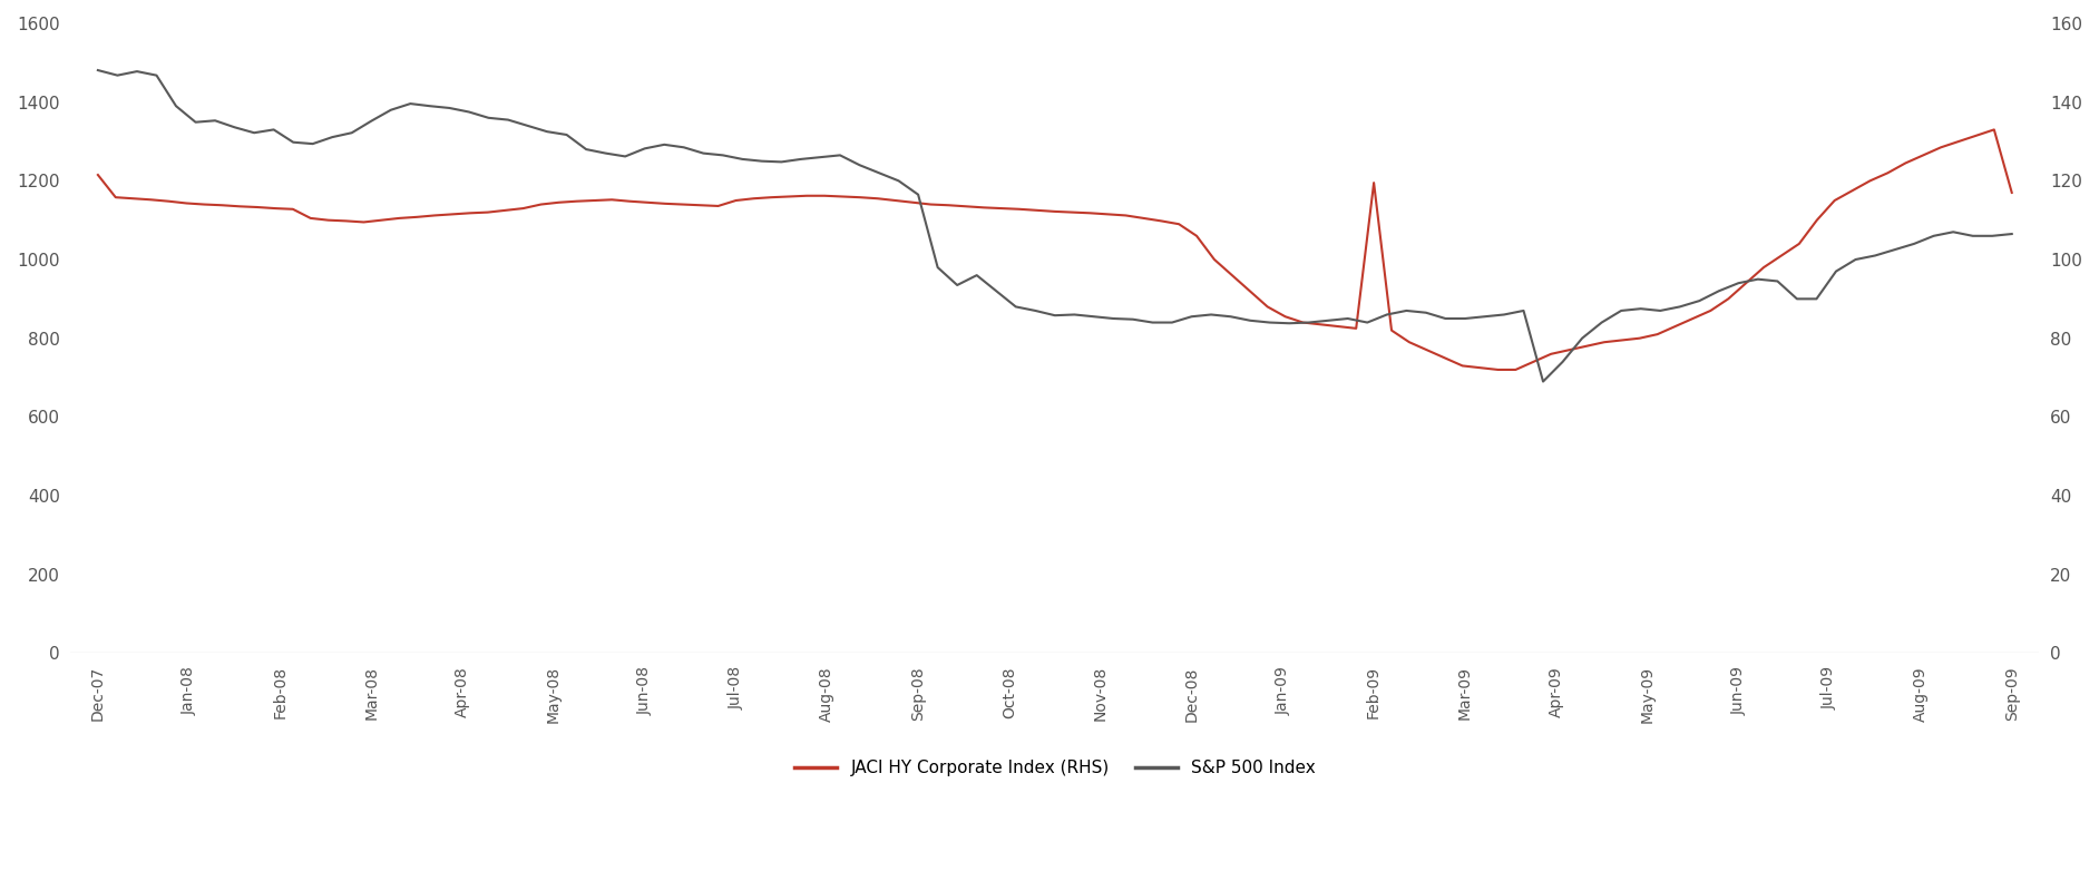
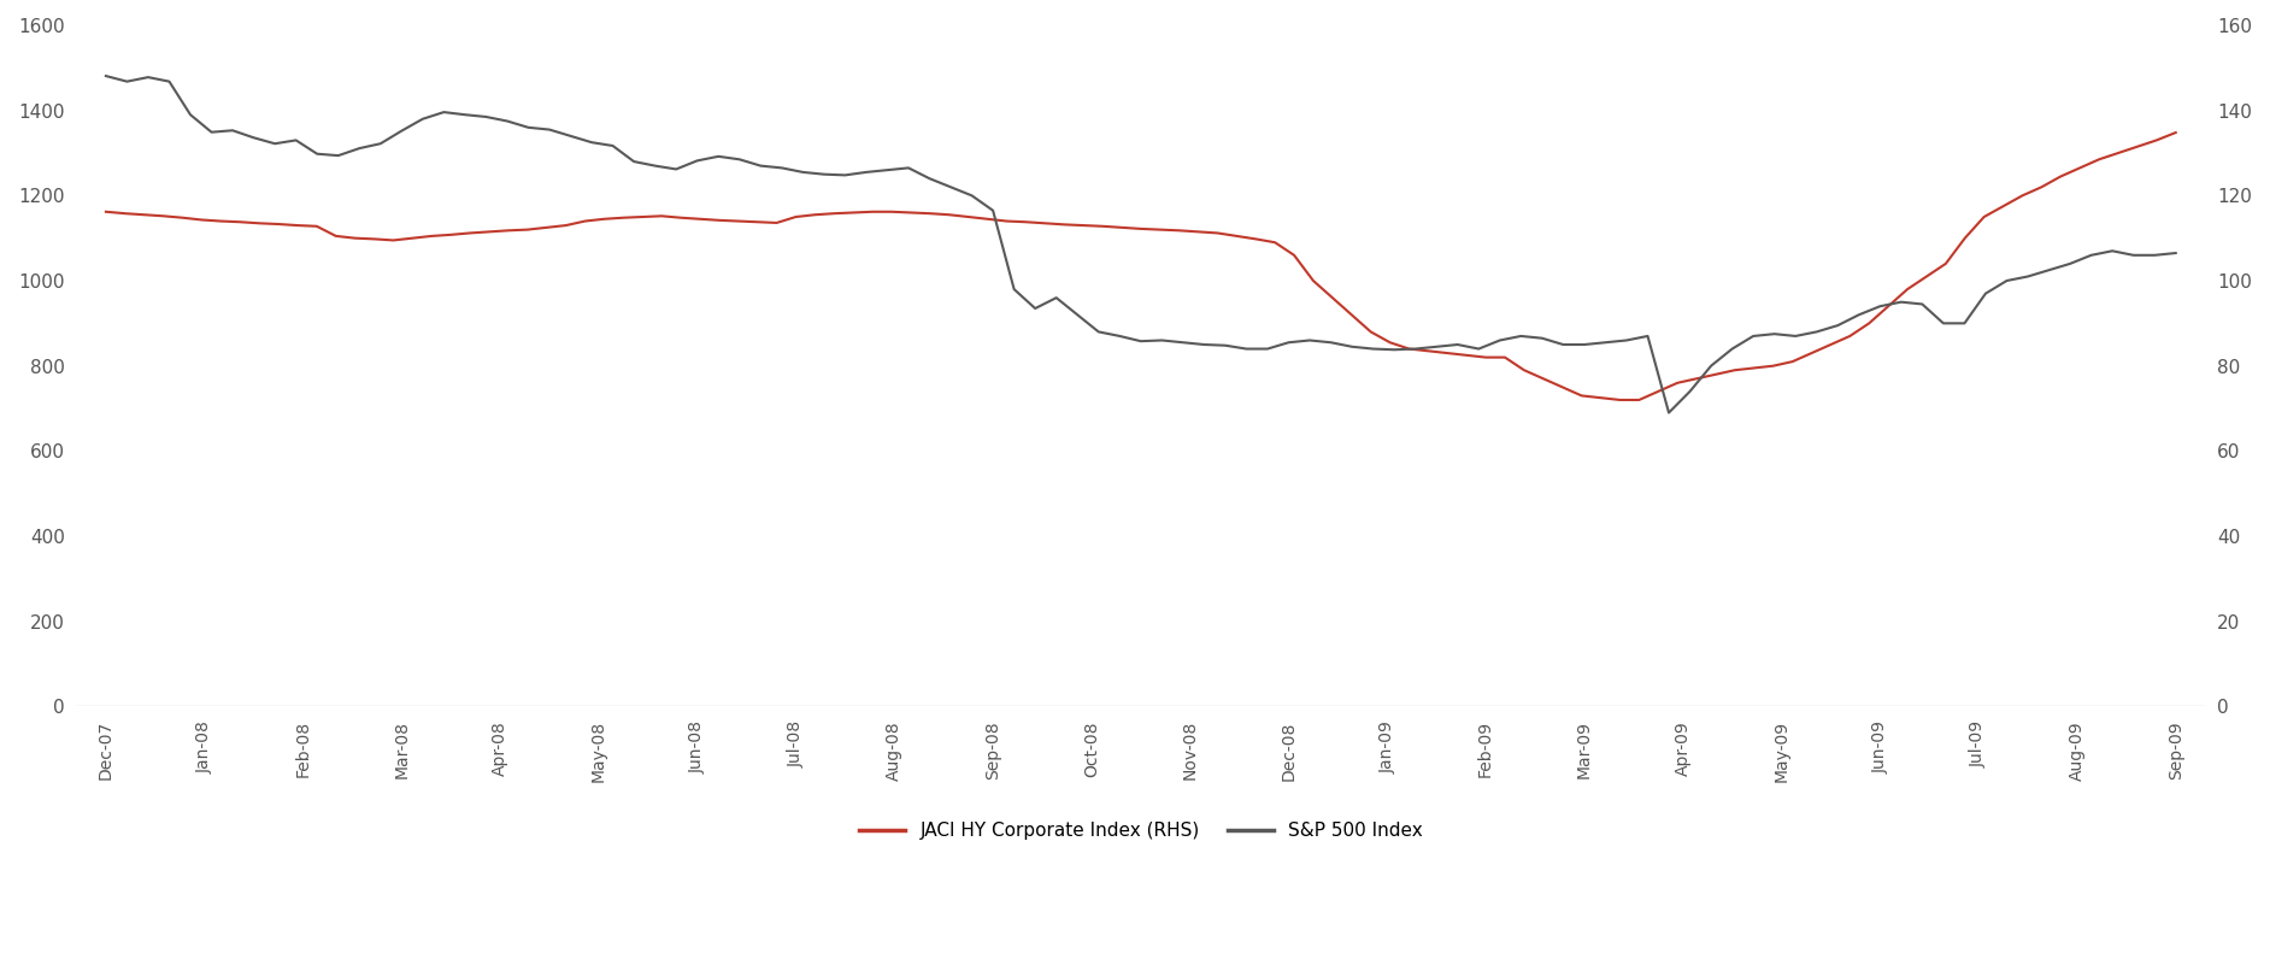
JACI HY Corporate Index (RHS)/Dec-07: 1215 -> 1162
JACI HY Corporate Index (RHS)/Feb-09: 1195 -> 820
JACI HY Corporate Index (RHS)/Sep-09: 1170 -> 1348
